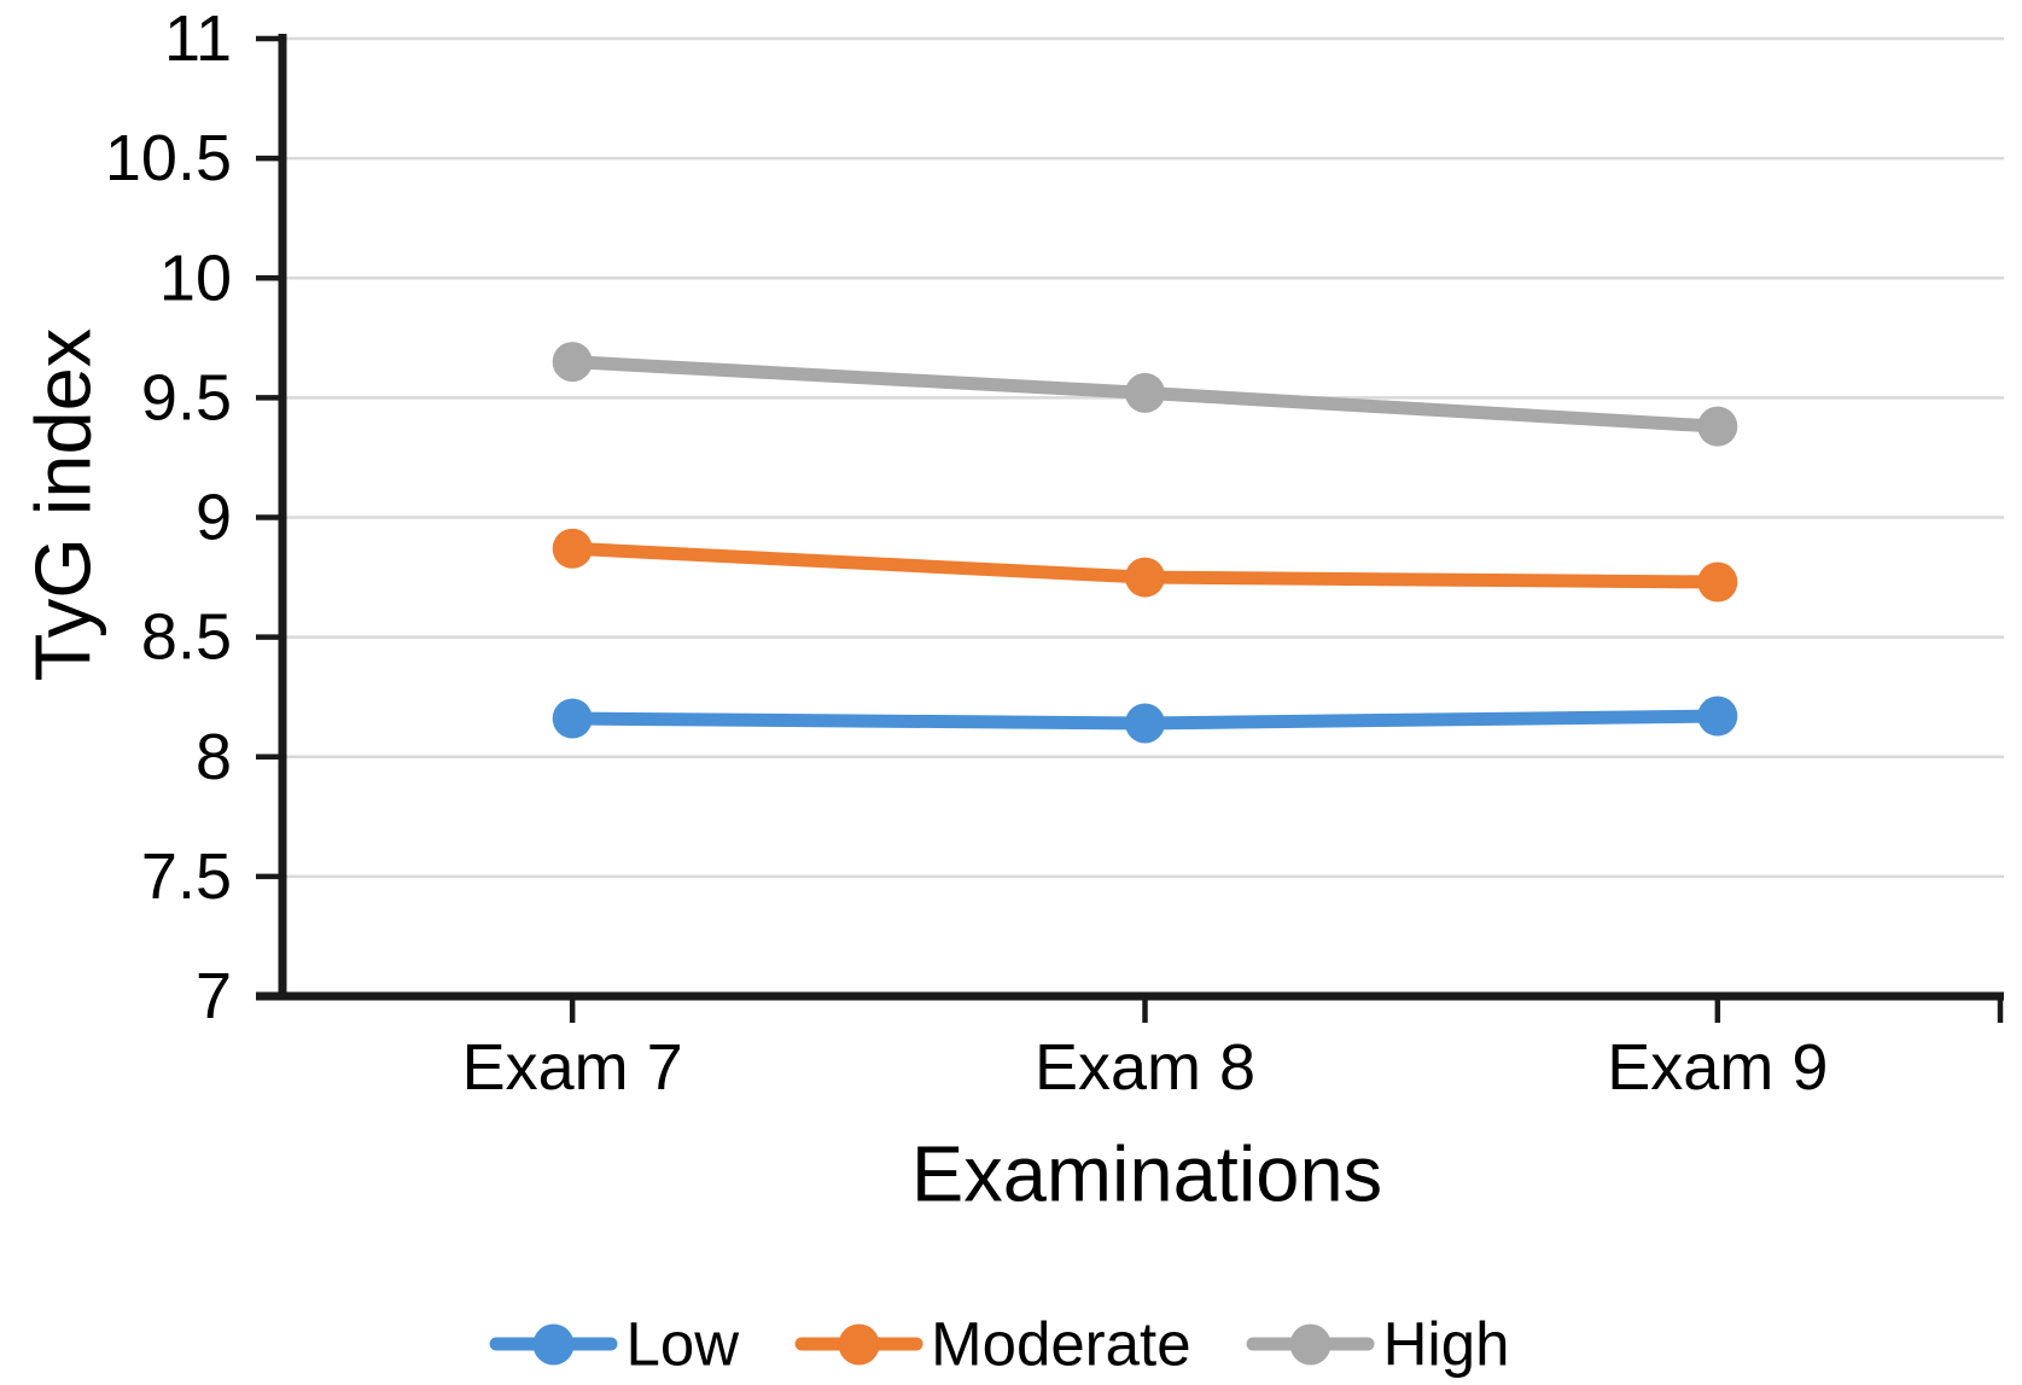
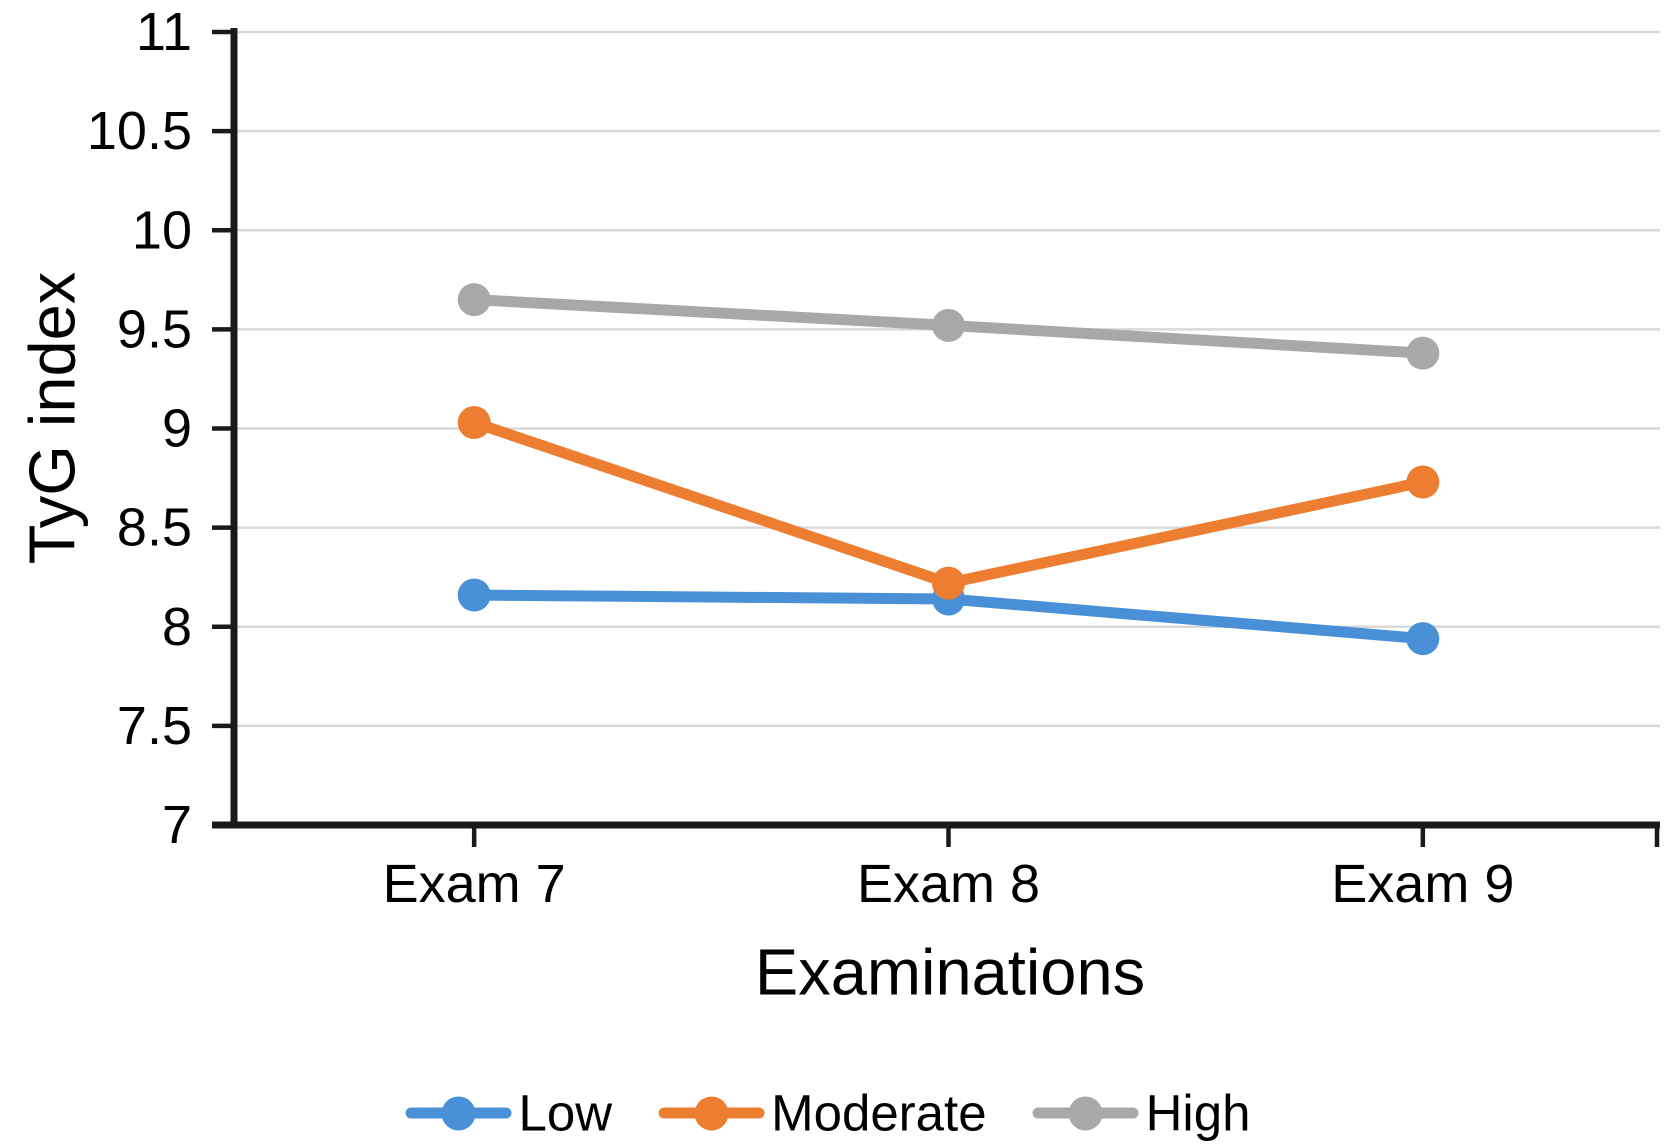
Moderate/Exam 7: 8.87 -> 9.03
Moderate/Exam 8: 8.75 -> 8.22
Low/Exam 9: 8.17 -> 7.94
